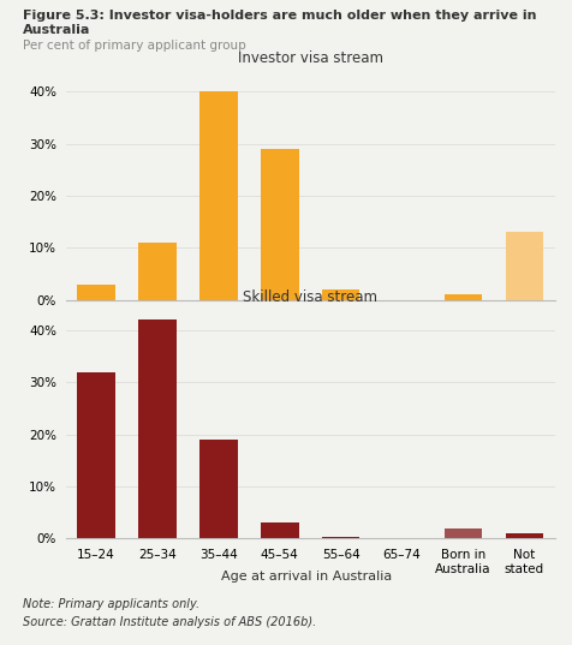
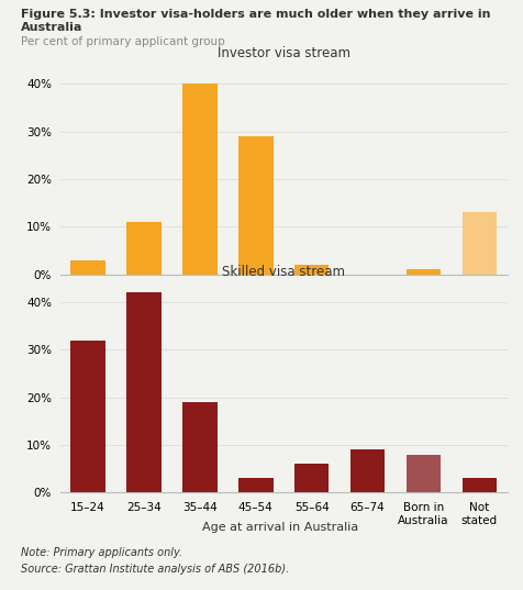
Skilled visa stream/55–64: 0.3% -> 6.0%
Skilled visa stream/65–74: 0.2% -> 9.0%
Skilled visa stream/Born in Australia: 2.0% -> 8.0%
Skilled visa stream/Not stated: 1.0% -> 3.0%
